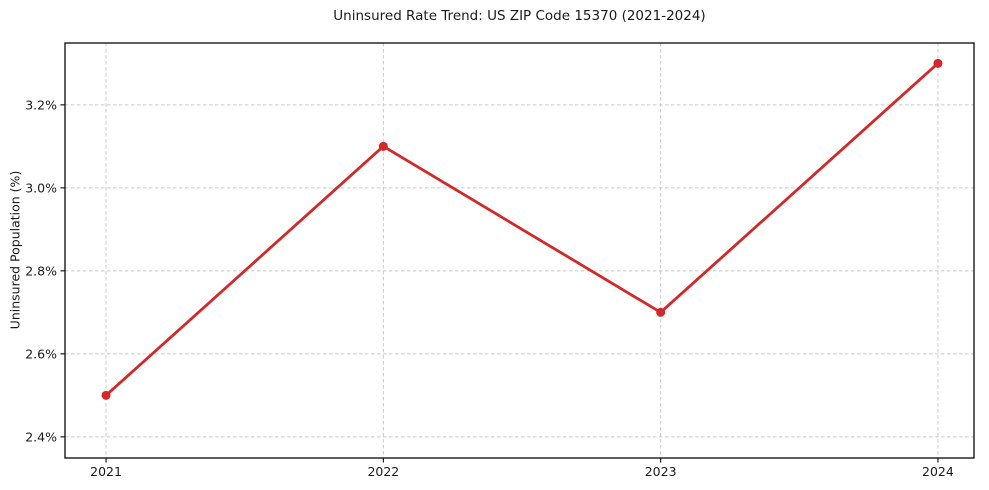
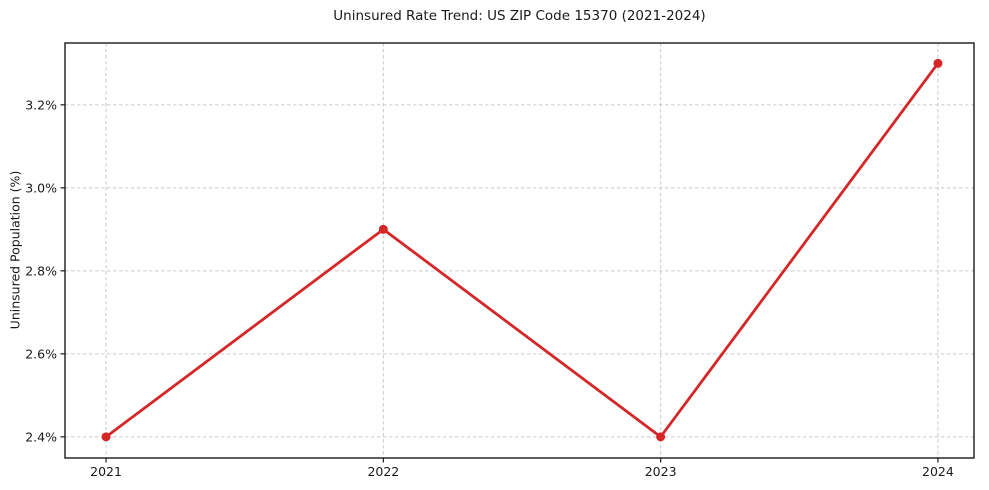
2021: 2.5% -> 2.4%
2022: 3.1% -> 2.9%
2023: 2.7% -> 2.4%
